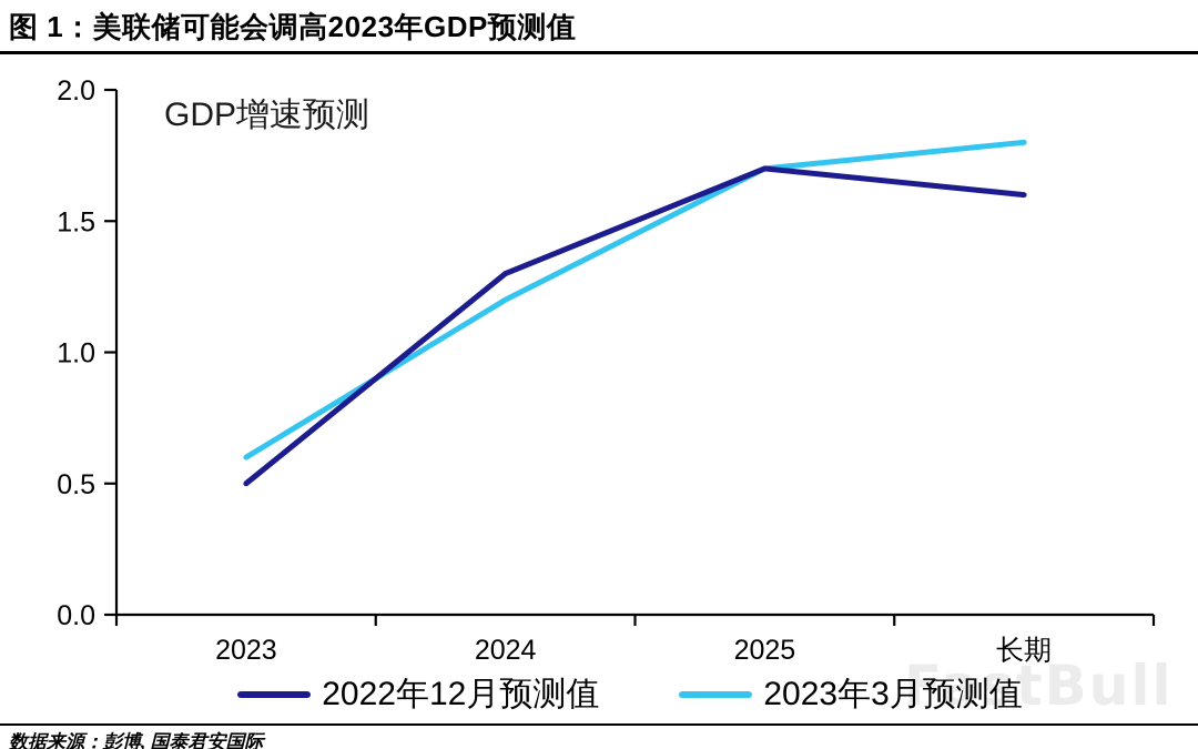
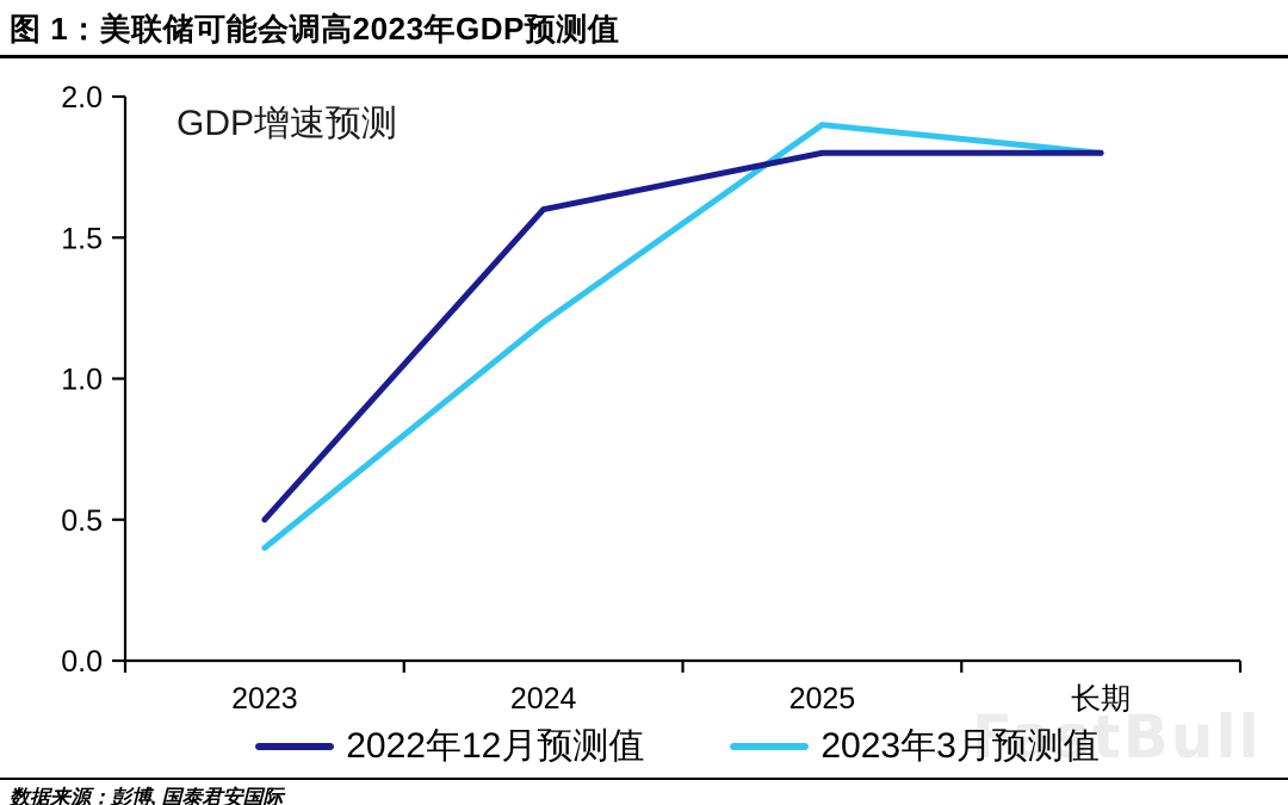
2023年3月预测值/2023: 0.6 -> 0.4
2022年12月预测值/2024: 1.3 -> 1.6
2022年12月预测值/2025: 1.7 -> 1.8
2023年3月预测值/2025: 1.7 -> 1.9
2022年12月预测值/长期: 1.6 -> 1.8
